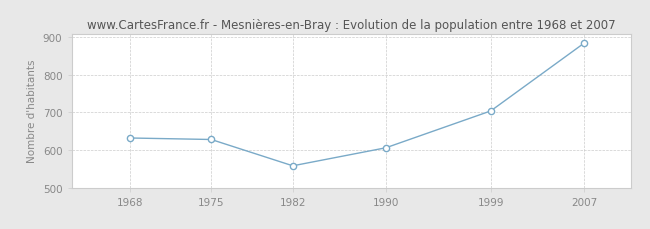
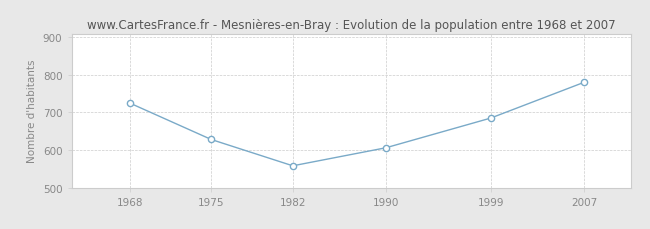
1968: 632 -> 725
1999: 704 -> 685
2007: 884 -> 780
